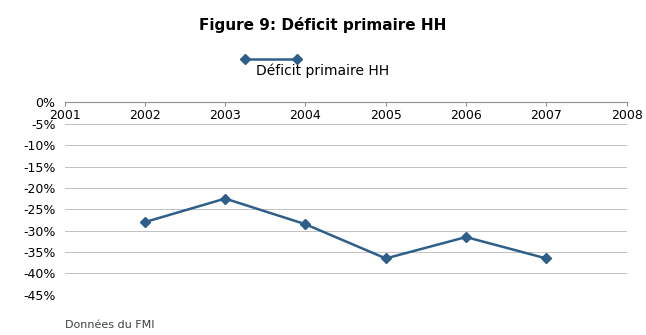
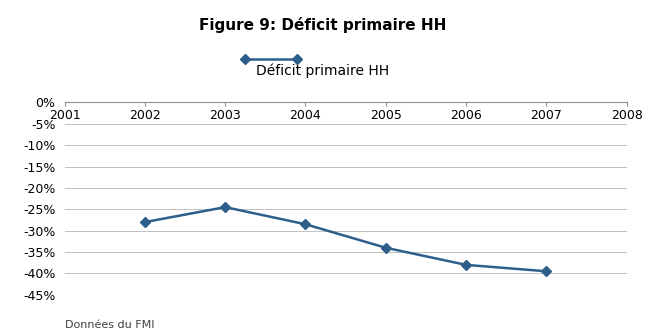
2003: -22.5% -> -24.5%
2005: -36.5% -> -34.0%
2006: -31.5% -> -38.0%
2007: -36.5% -> -39.5%
